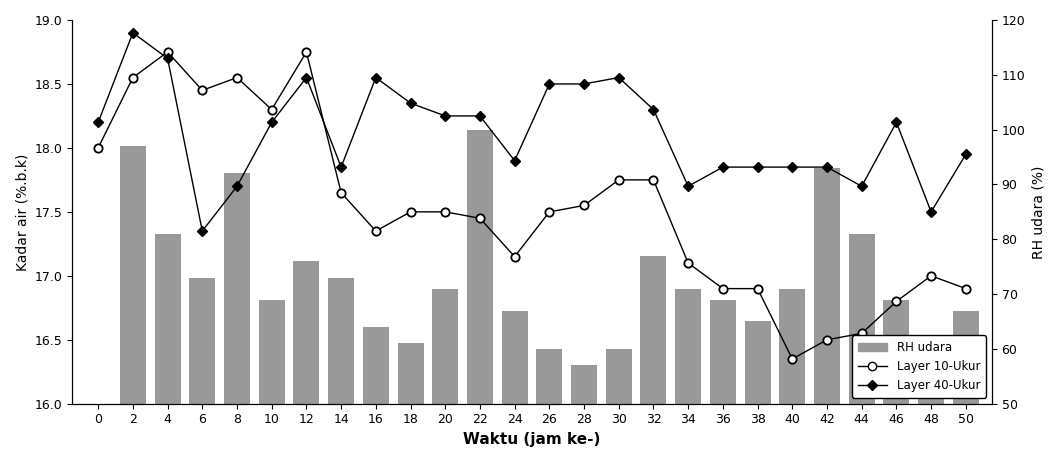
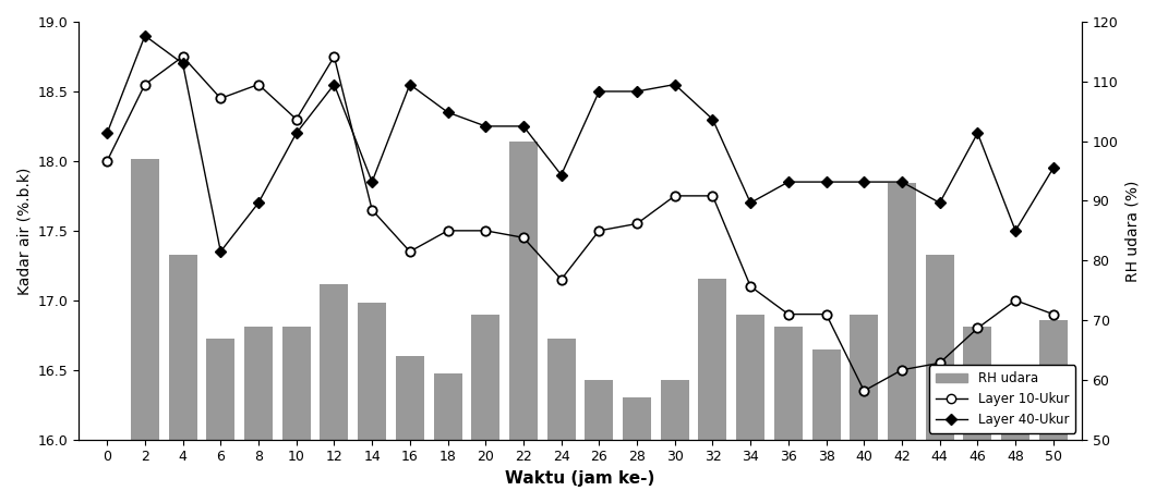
RH udara/6: 73 -> 67
RH udara/8: 92 -> 69
RH udara/50: 67 -> 70
